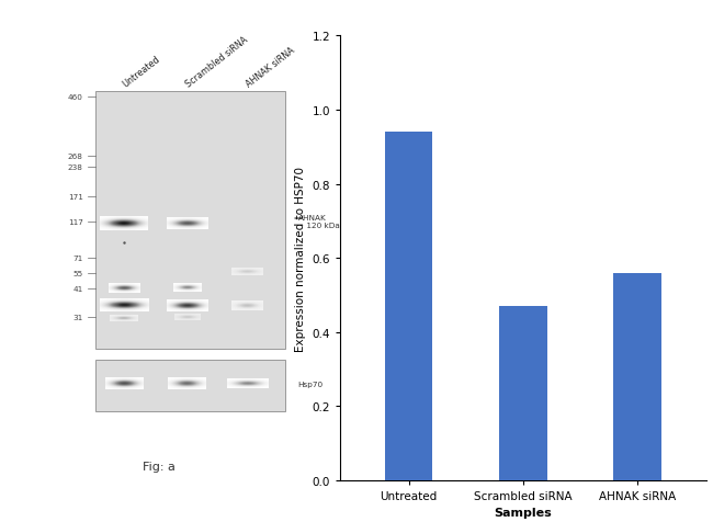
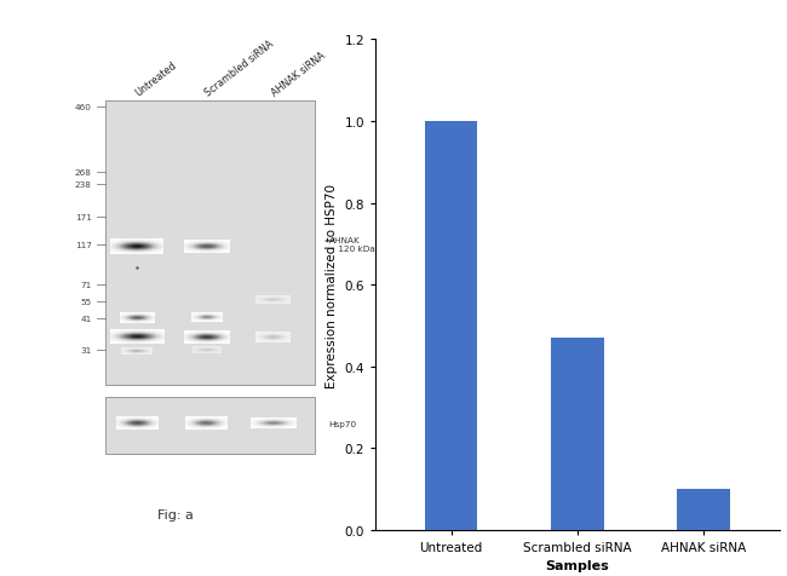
Untreated: 0.94 -> 1.00
AHNAK siRNA: 0.56 -> 0.10
